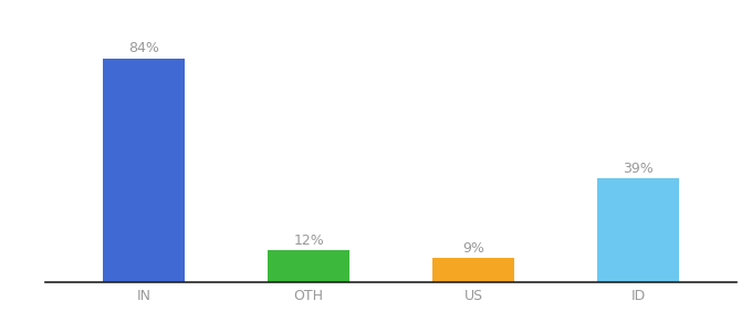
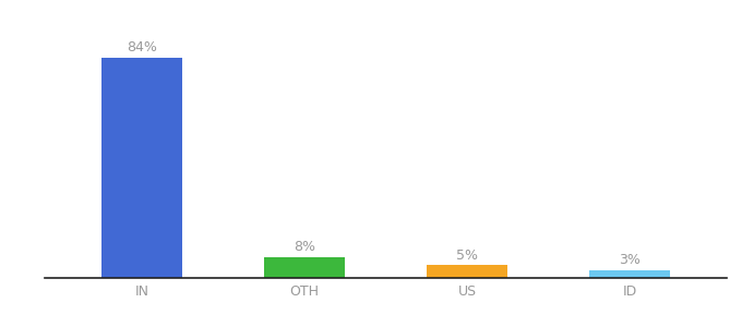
OTH: 12% -> 8%
US: 9% -> 5%
ID: 39% -> 3%
